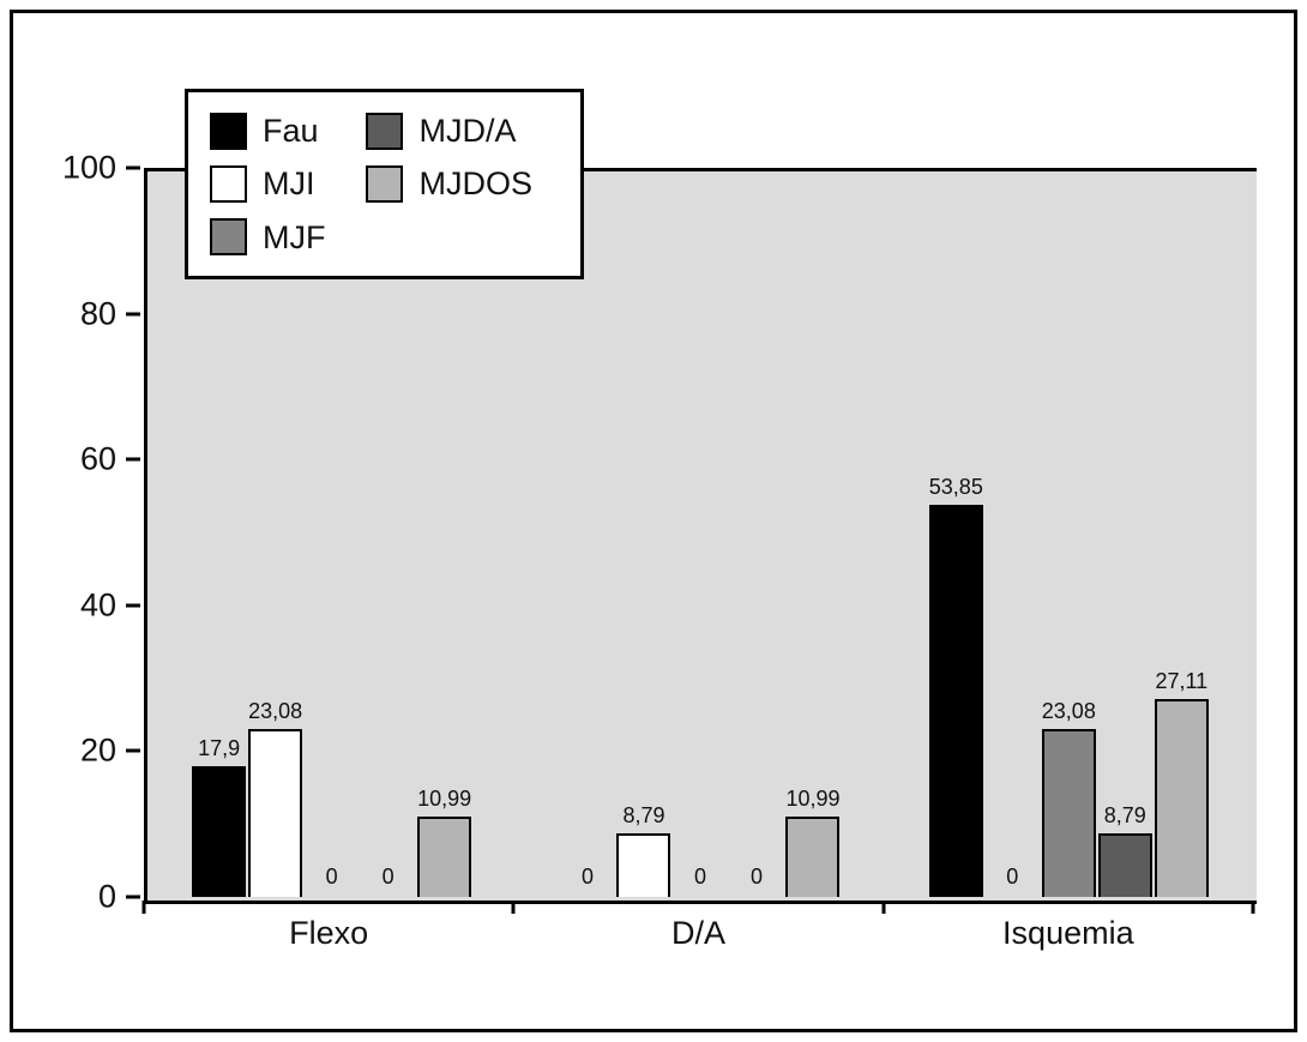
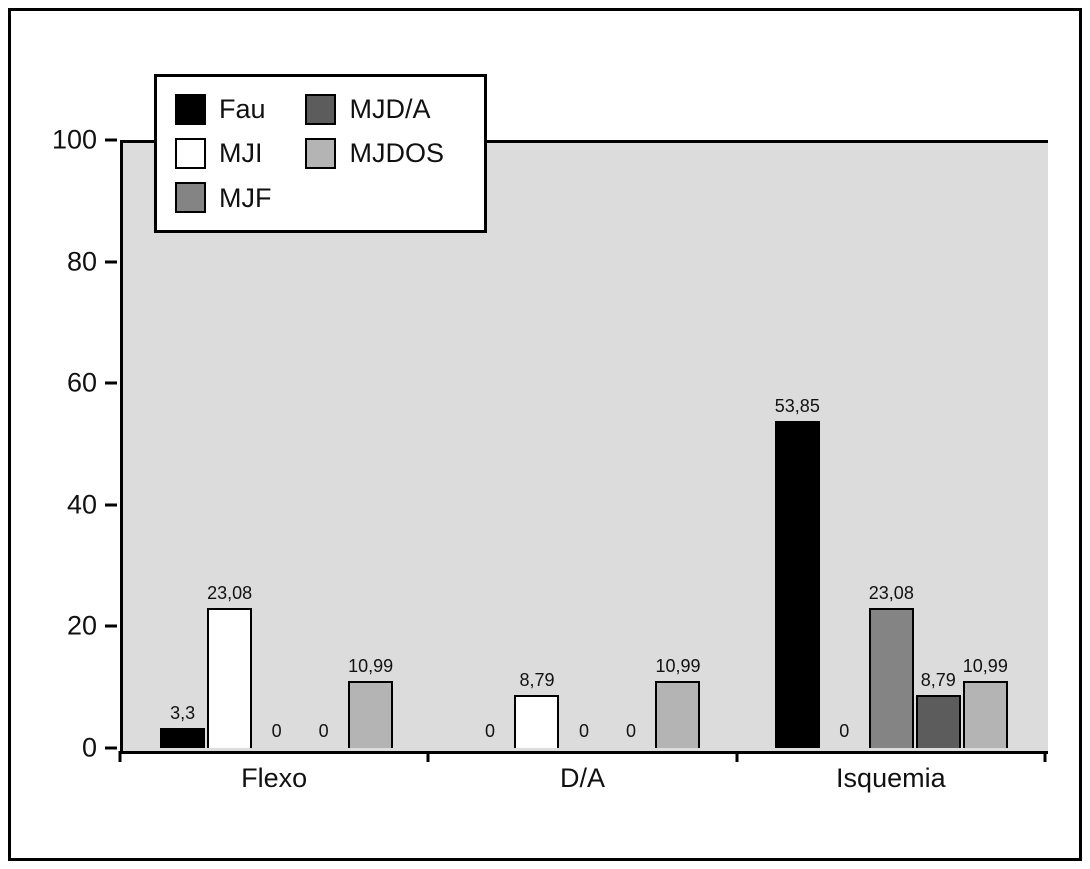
Fau/Flexo: 17,9 -> 3,3
MJDOS/Isquemia: 27,11 -> 10,99
